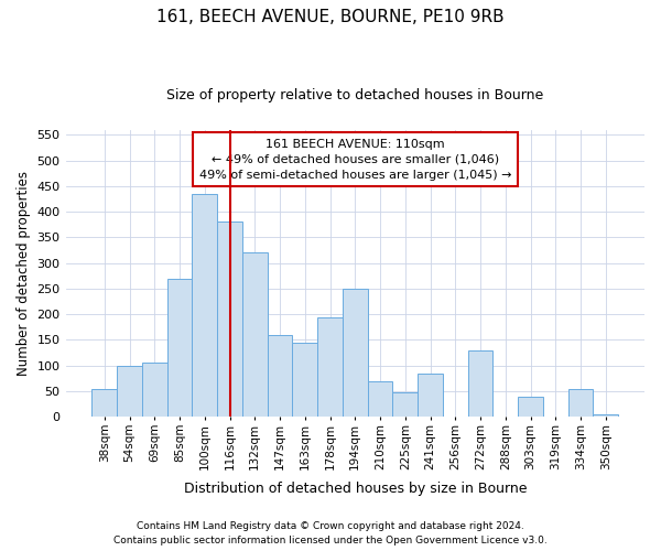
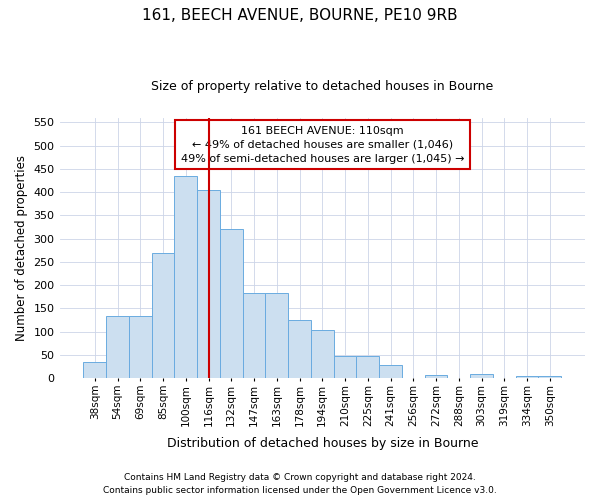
38sqm: 55 -> 35
54sqm: 100 -> 133
69sqm: 105 -> 133
116sqm: 380 -> 405
147sqm: 160 -> 183
163sqm: 145 -> 183
178sqm: 195 -> 125
194sqm: 250 -> 103
210sqm: 70 -> 47
241sqm: 85 -> 28
272sqm: 130 -> 7
303sqm: 40 -> 10
334sqm: 55 -> 4
